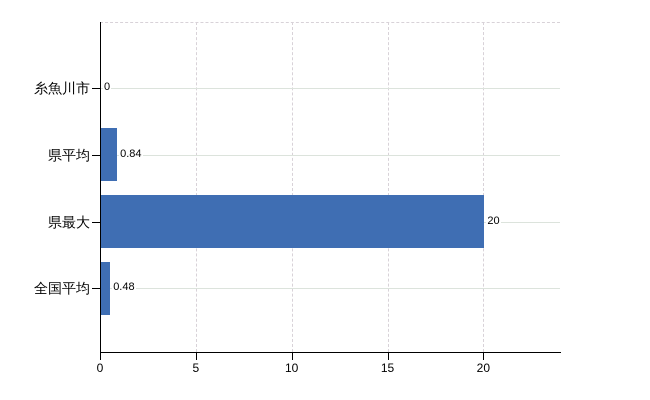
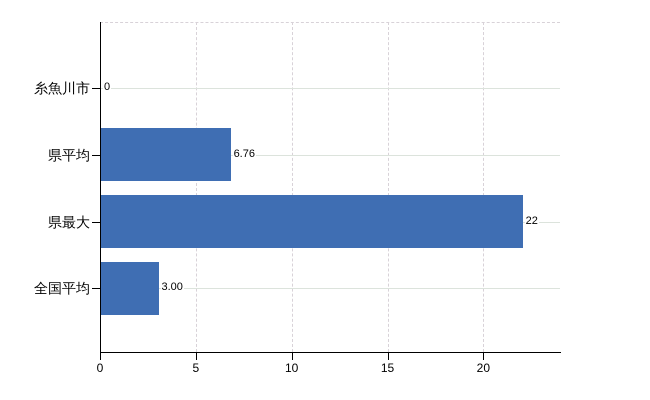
県平均: 0.84 -> 6.76
県最大: 20 -> 22
全国平均: 0.48 -> 3.00
